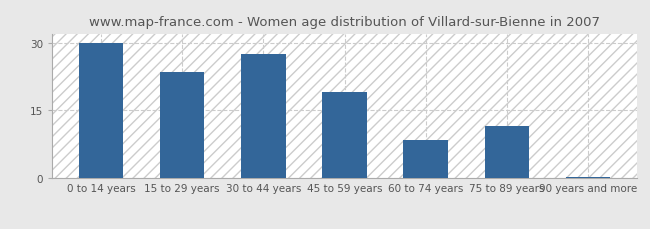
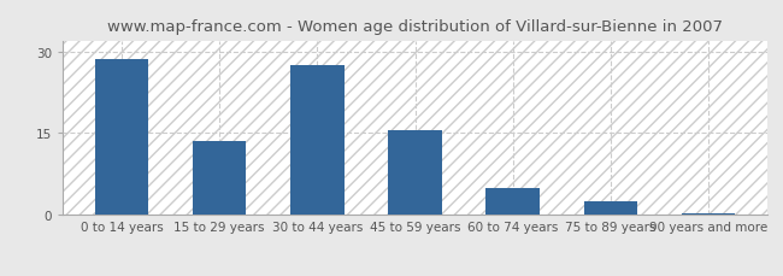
0 to 14 years: 30.0 -> 28.5
15 to 29 years: 23.5 -> 13.5
45 to 59 years: 19.0 -> 15.5
60 to 74 years: 8.5 -> 5.0
75 to 89 years: 11.5 -> 2.5
